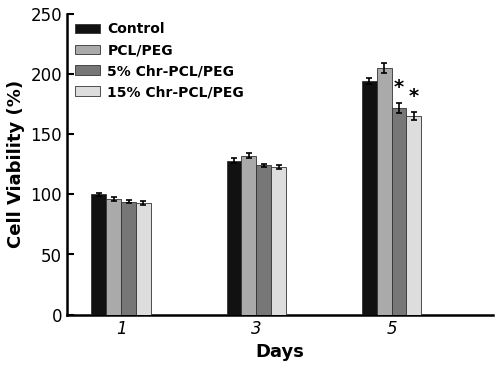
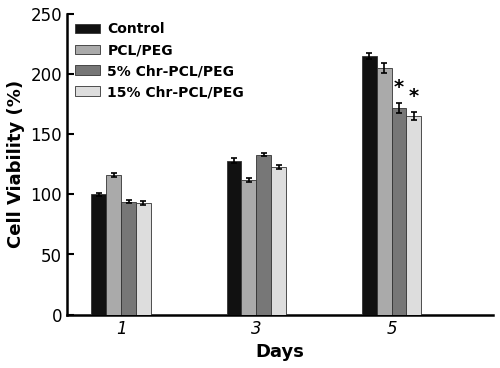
PCL/PEG/1: 96 -> 116
PCL/PEG/3: 132 -> 112
5% Chr-PCL/PEG/3: 124 -> 133
Control/5: 194 -> 215
